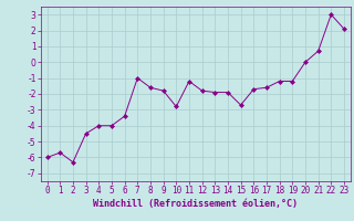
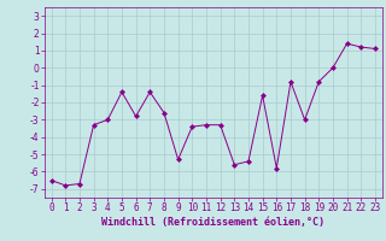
0: -6.0 -> -6.5
1: -5.7 -> -6.8
2: -6.3 -> -6.7
3: -4.5 -> -3.3
4: -4.0 -> -3.0
5: -4.0 -> -1.4
6: -3.4 -> -2.8
7: -1.0 -> -1.4
8: -1.6 -> -2.6
9: -1.8 -> -5.3
10: -2.8 -> -3.4
11: -1.2 -> -3.3
12: -1.8 -> -3.3
13: -1.9 -> -5.6
14: -1.9 -> -5.4
15: -2.7 -> -1.6
16: -1.7 -> -5.8
17: -1.6 -> -0.8
18: -1.2 -> -3.0
19: -1.2 -> -0.8
21: 0.7 -> 1.4
22: 3.0 -> 1.2
23: 2.1 -> 1.1
